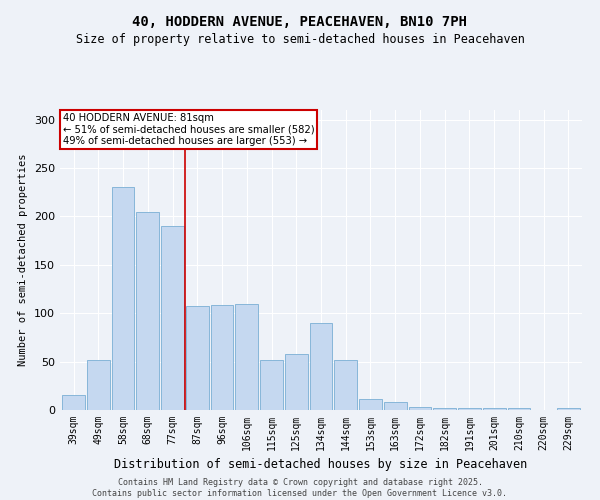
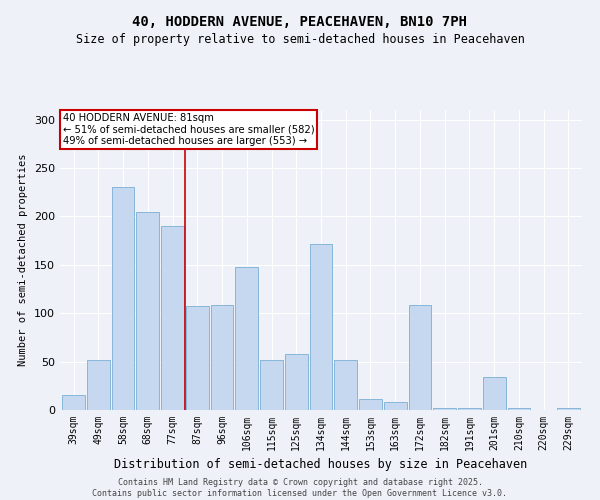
106sqm: 110 -> 148
134sqm: 90 -> 172
172sqm: 3 -> 108
201sqm: 2 -> 34
